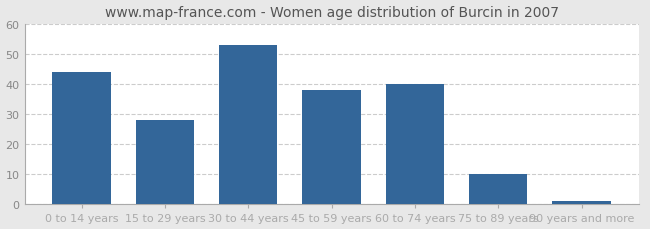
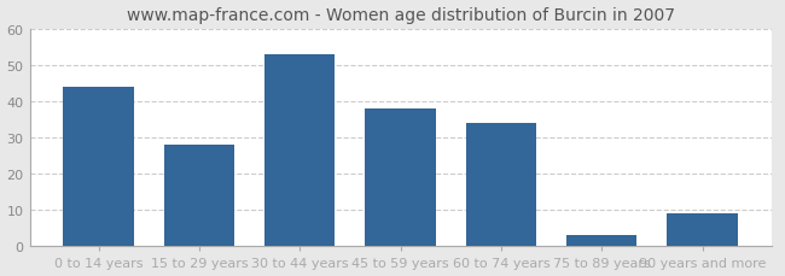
60 to 74 years: 40 -> 34
75 to 89 years: 10 -> 3
90 years and more: 1 -> 9
